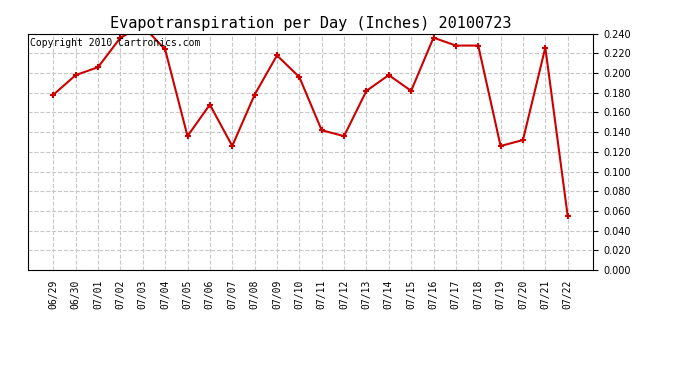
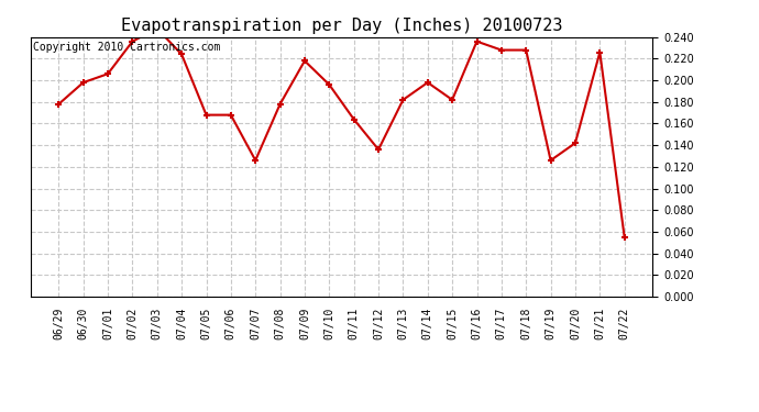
07/05: 0.136 -> 0.168
07/11: 0.142 -> 0.164
07/20: 0.132 -> 0.142
